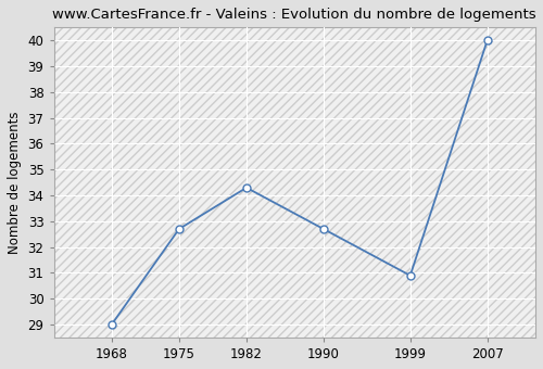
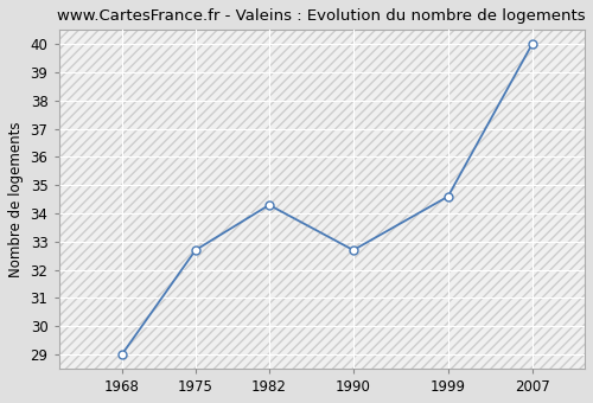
1999: 30.9 -> 34.6
